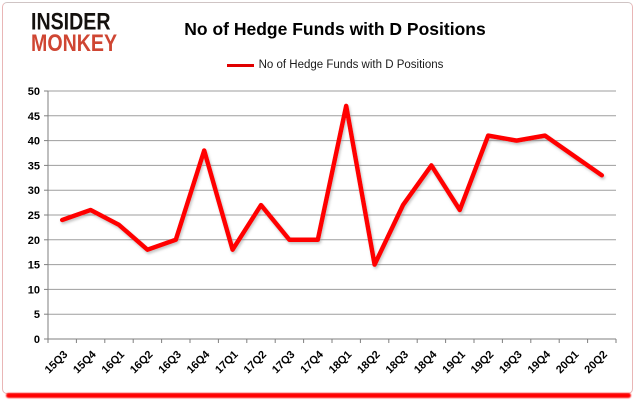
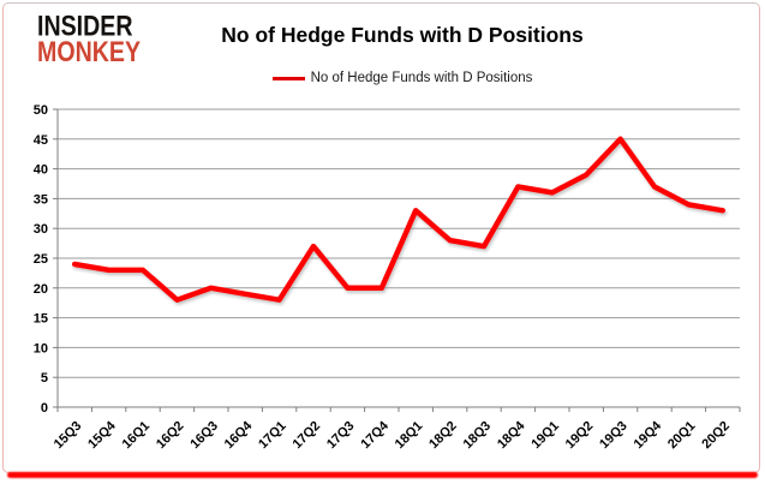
15Q4: 26 -> 23
16Q4: 38 -> 19
18Q1: 47 -> 33
18Q2: 15 -> 28
18Q4: 35 -> 37
19Q1: 26 -> 36
19Q2: 41 -> 39
19Q3: 40 -> 45
19Q4: 41 -> 37
20Q1: 37 -> 34
